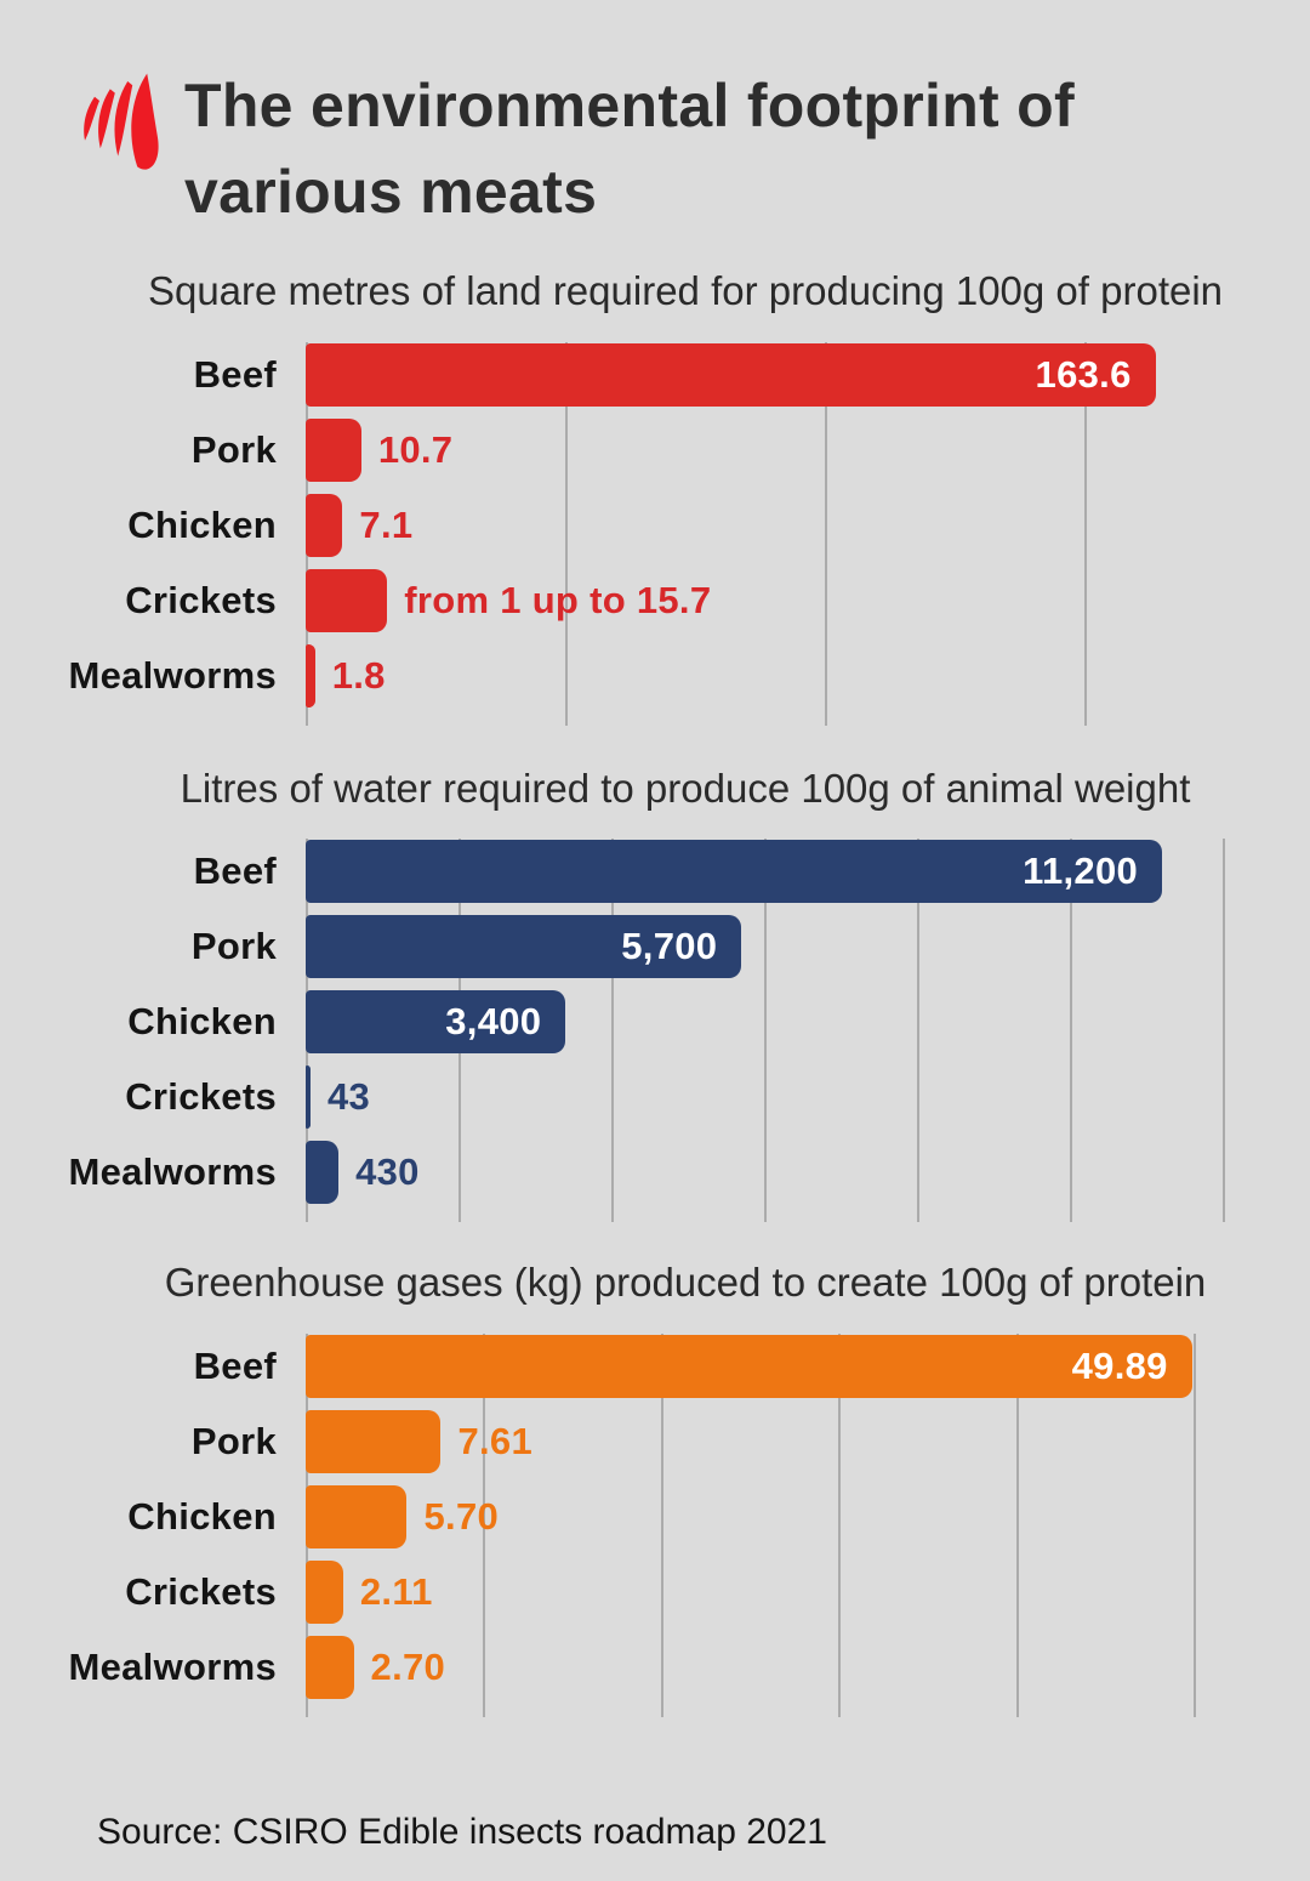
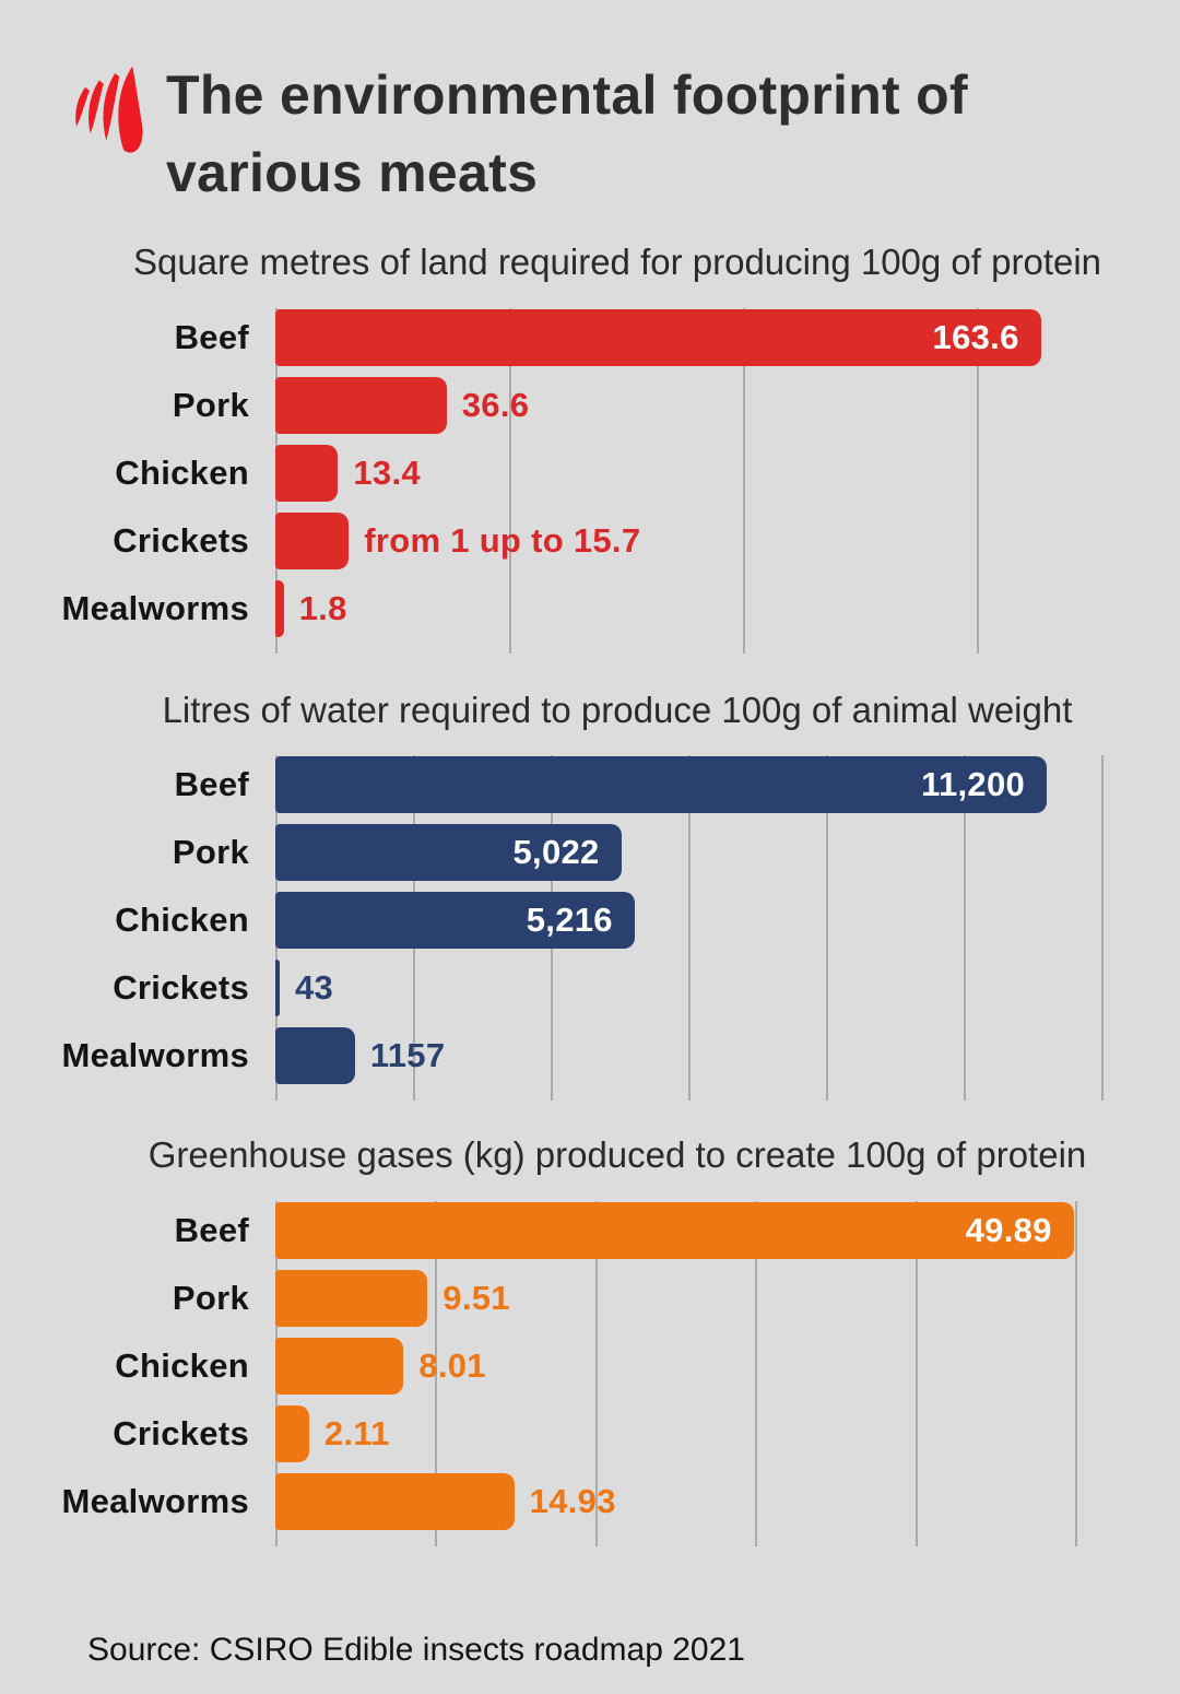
Square metres of land required for producing 100g of protein/Pork: 10.7 -> 36.6
Square metres of land required for producing 100g of protein/Chicken: 7.1 -> 13.4
Litres of water required to produce 100g of animal weight/Pork: 5,700 -> 5,022
Litres of water required to produce 100g of animal weight/Chicken: 3,400 -> 5,216
Litres of water required to produce 100g of animal weight/Mealworms: 430 -> 1157
Greenhouse gases (kg) produced to create 100g of protein/Pork: 7.61 -> 9.51
Greenhouse gases (kg) produced to create 100g of protein/Chicken: 5.70 -> 8.01
Greenhouse gases (kg) produced to create 100g of protein/Mealworms: 2.70 -> 14.93
